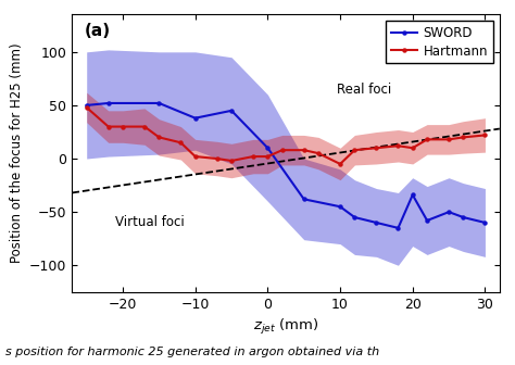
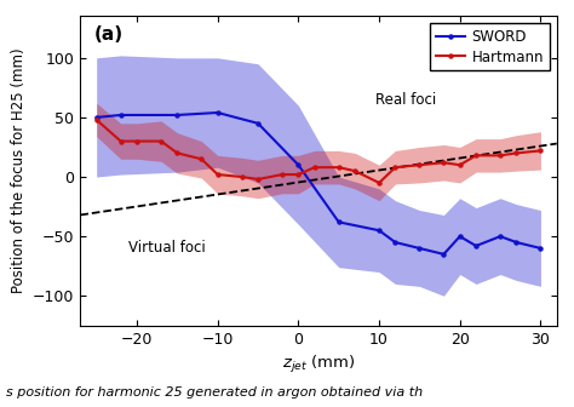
SWORD/−10: 38 -> 54
SWORD/20: -34 -> -50
